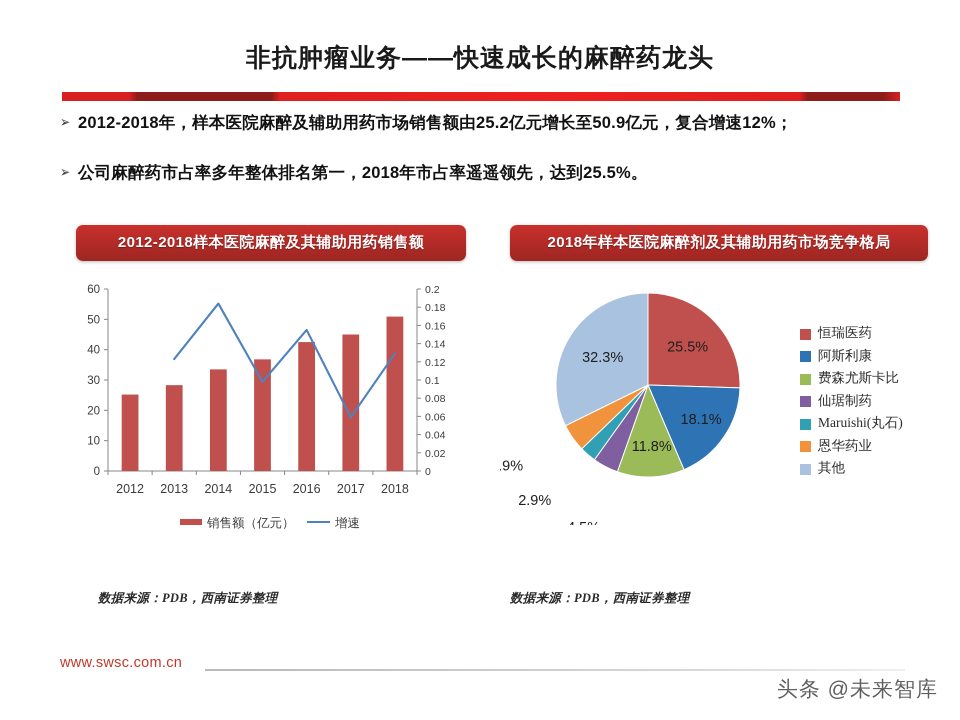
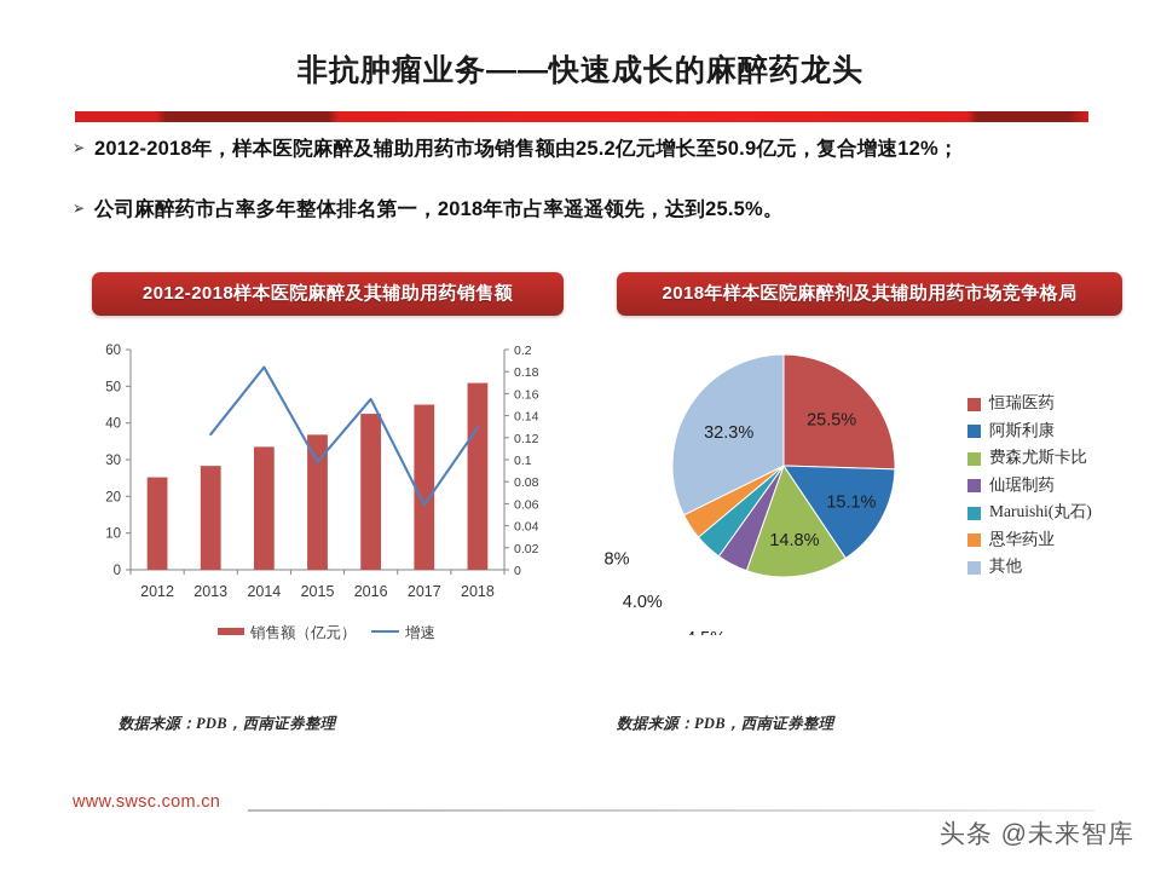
2018年样本医院麻醉剂及其辅助用药市场竞争格局/阿斯利康: 18.1% -> 15.1%
2018年样本医院麻醉剂及其辅助用药市场竞争格局/费森尤斯卡比: 11.8% -> 14.8%
2018年样本医院麻醉剂及其辅助用药市场竞争格局/Maruishi(丸石): 2.9% -> 4.0%
2018年样本医院麻醉剂及其辅助用药市场竞争格局/恩华药业: 4.9% -> 3.8%
